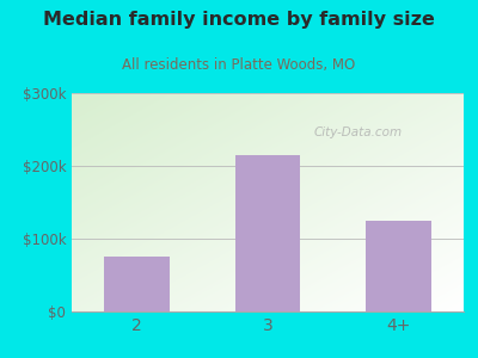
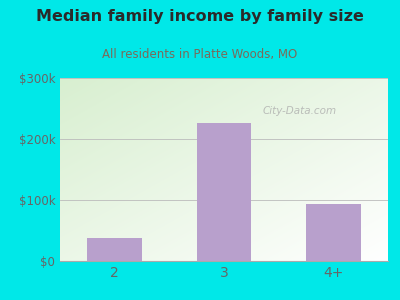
2: $75k -> $38k
3: $215k -> $226k
4+: $125k -> $94k
